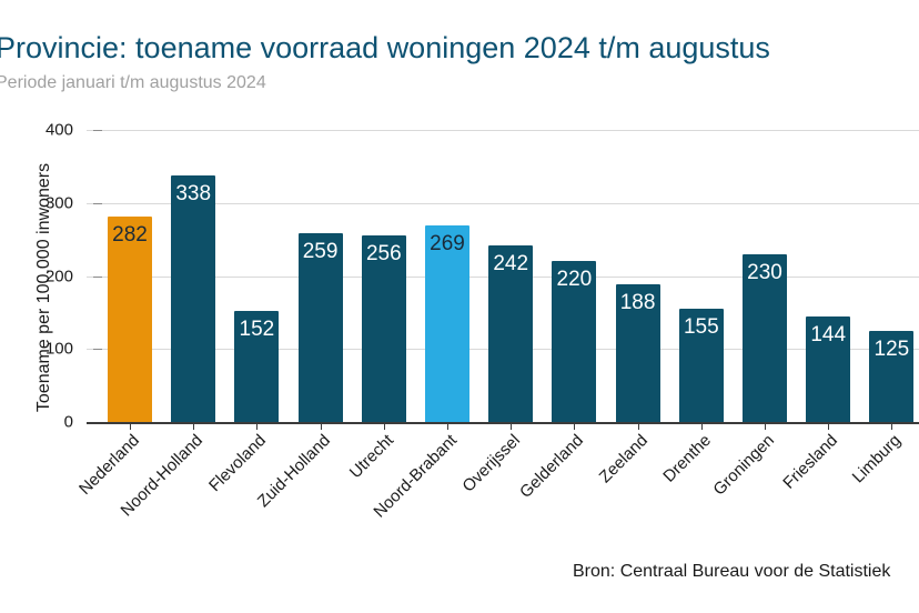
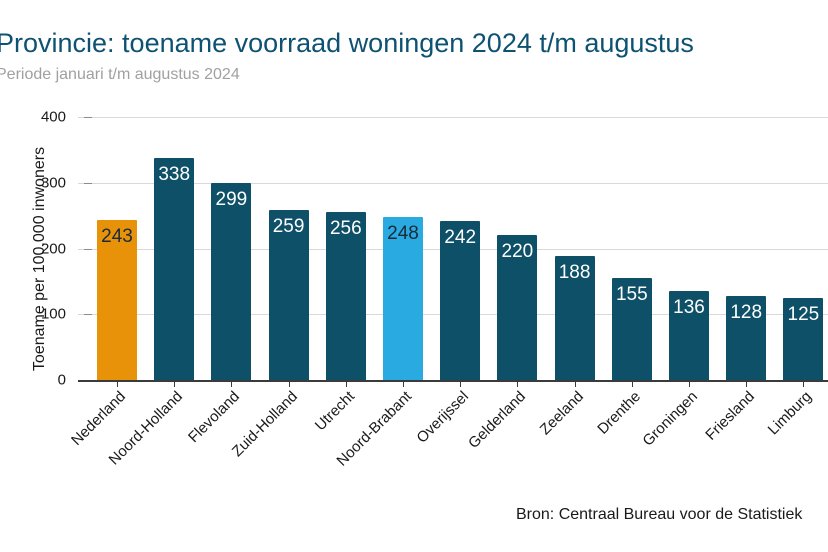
Nederland: 282 -> 243
Flevoland: 152 -> 299
Noord-Brabant: 269 -> 248
Groningen: 230 -> 136
Friesland: 144 -> 128
